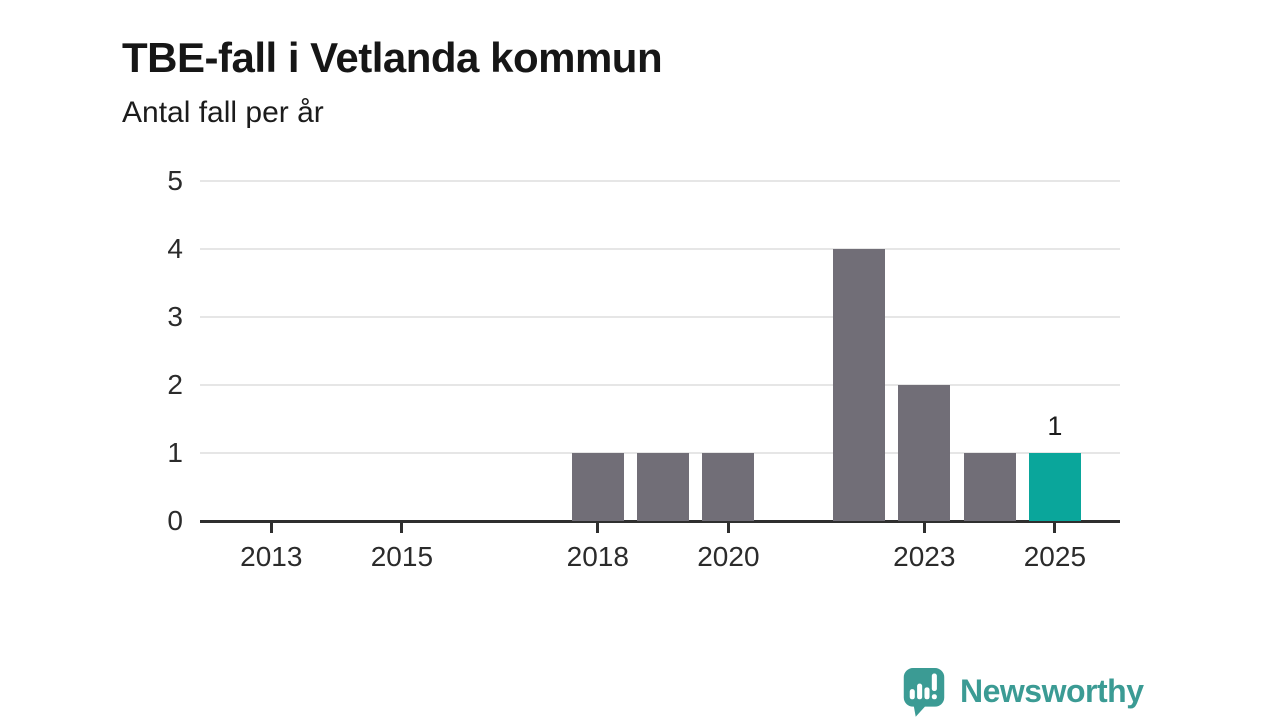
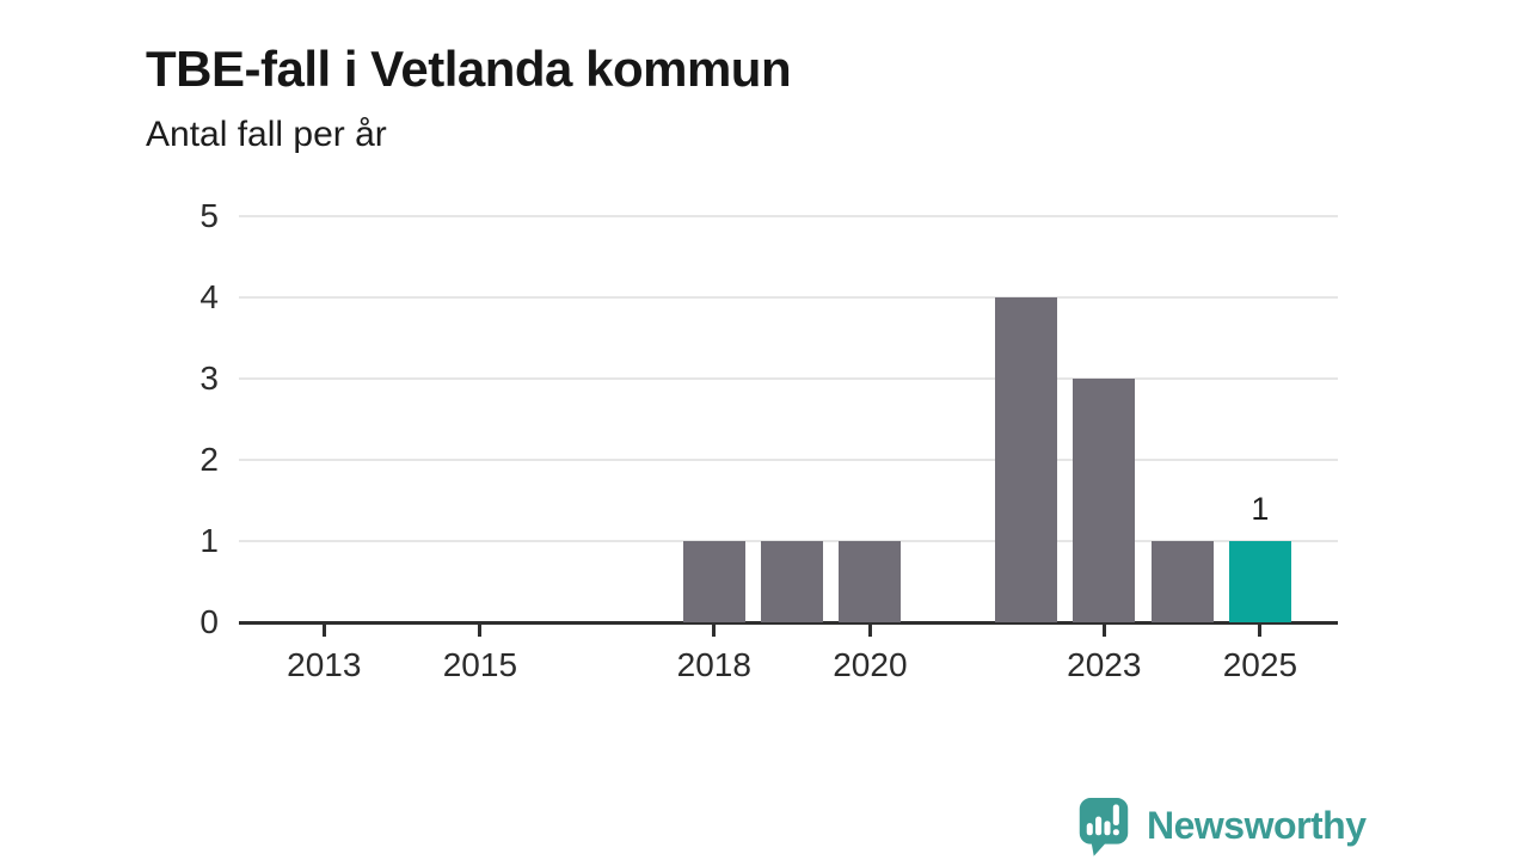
2023: 2 -> 3
